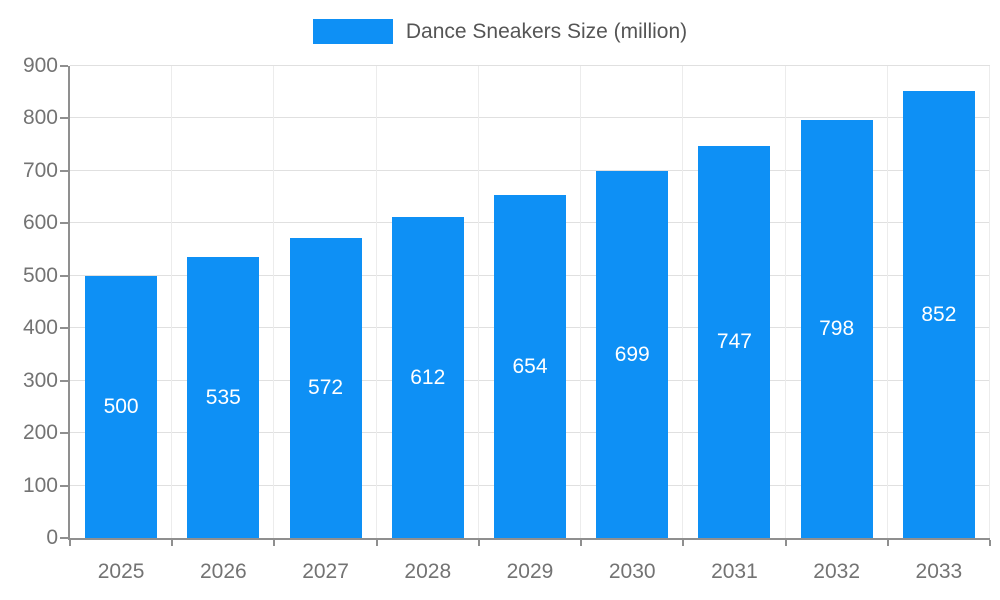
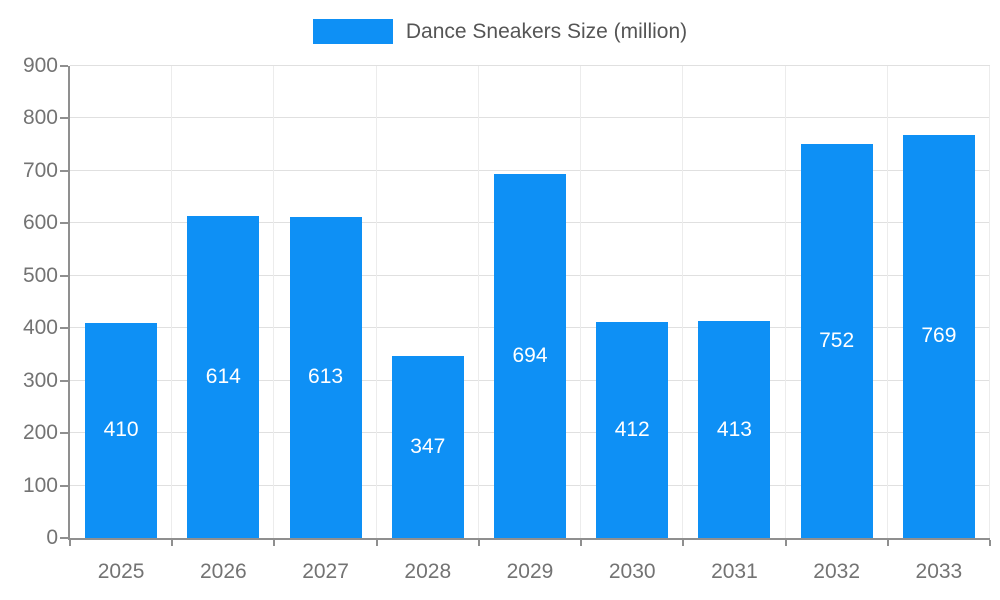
2025: 500 -> 410
2026: 535 -> 614
2027: 572 -> 613
2028: 612 -> 347
2029: 654 -> 694
2030: 699 -> 412
2031: 747 -> 413
2032: 798 -> 752
2033: 852 -> 769
